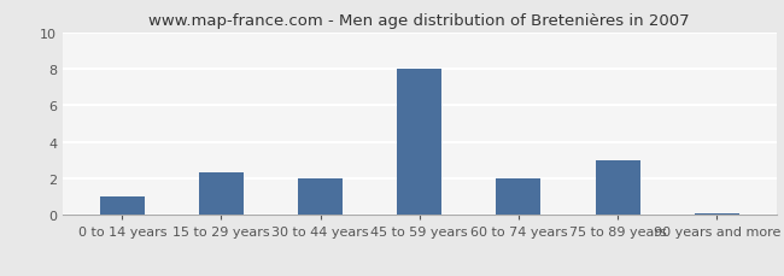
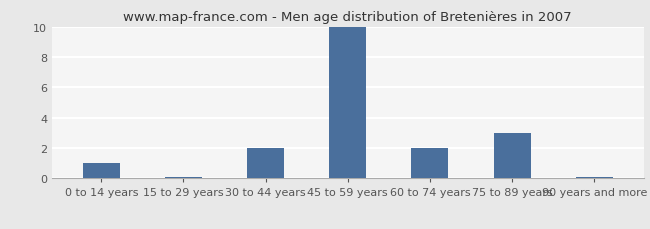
15 to 29 years: 2.3 -> 0.1
45 to 59 years: 8.0 -> 10.0
